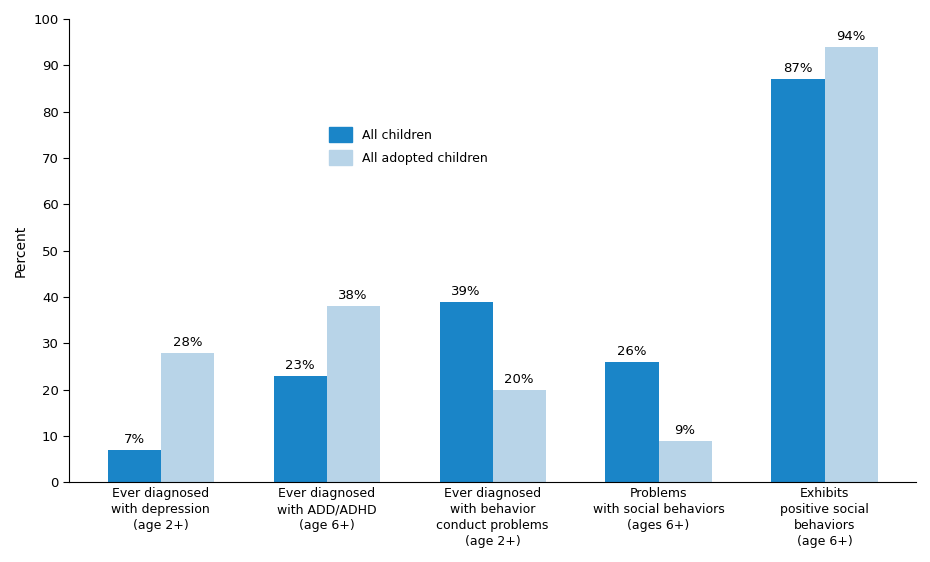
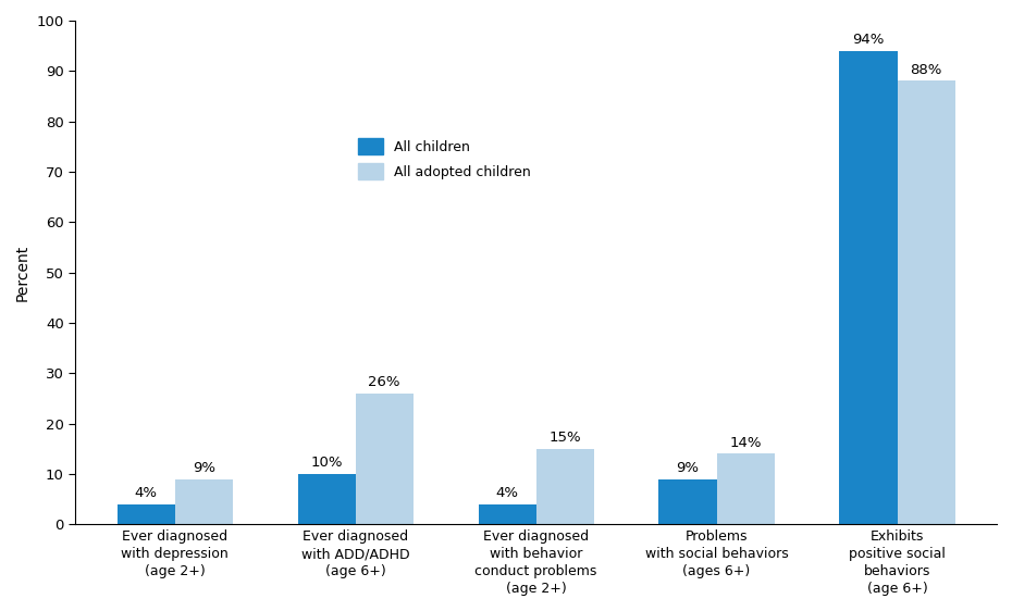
All children/Ever diagnosed with depression (age 2+): 7% -> 4%
All adopted children/Ever diagnosed with depression (age 2+): 28% -> 9%
All children/Ever diagnosed with ADD/ADHD (age 6+): 23% -> 10%
All adopted children/Ever diagnosed with ADD/ADHD (age 6+): 38% -> 26%
All children/Ever diagnosed with behavior conduct problems (age 2+): 39% -> 4%
All adopted children/Ever diagnosed with behavior conduct problems (age 2+): 20% -> 15%
All children/Problems with social behaviors (ages 6+): 26% -> 9%
All adopted children/Problems with social behaviors (ages 6+): 9% -> 14%
All children/Exhibits positive social behaviors (age 6+): 87% -> 94%
All adopted children/Exhibits positive social behaviors (age 6+): 94% -> 88%
